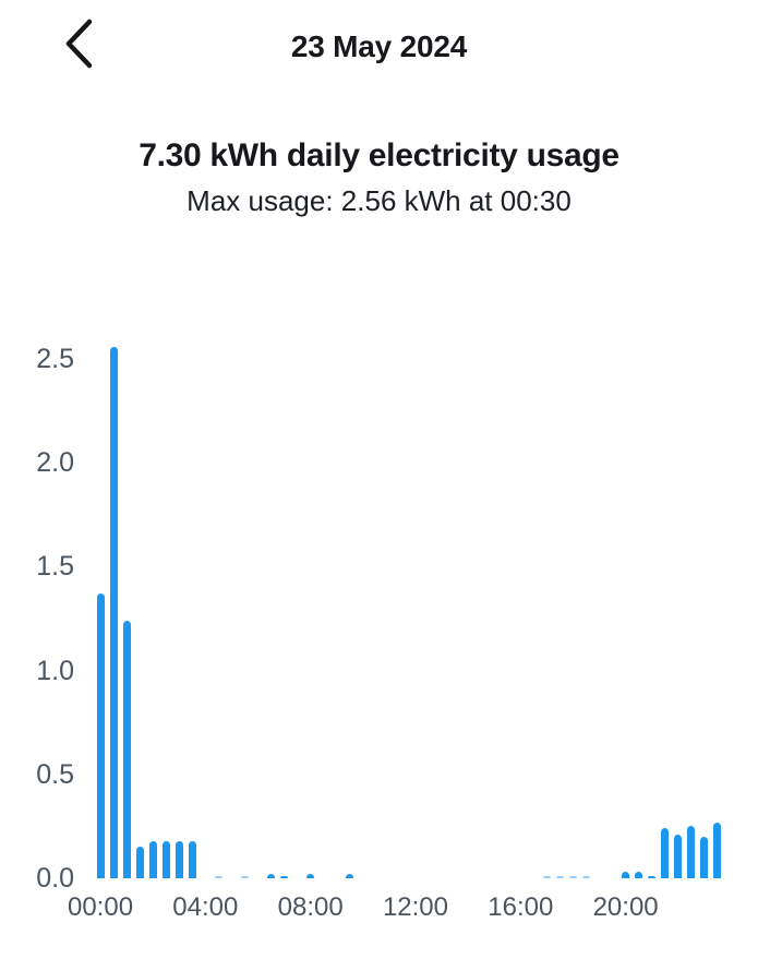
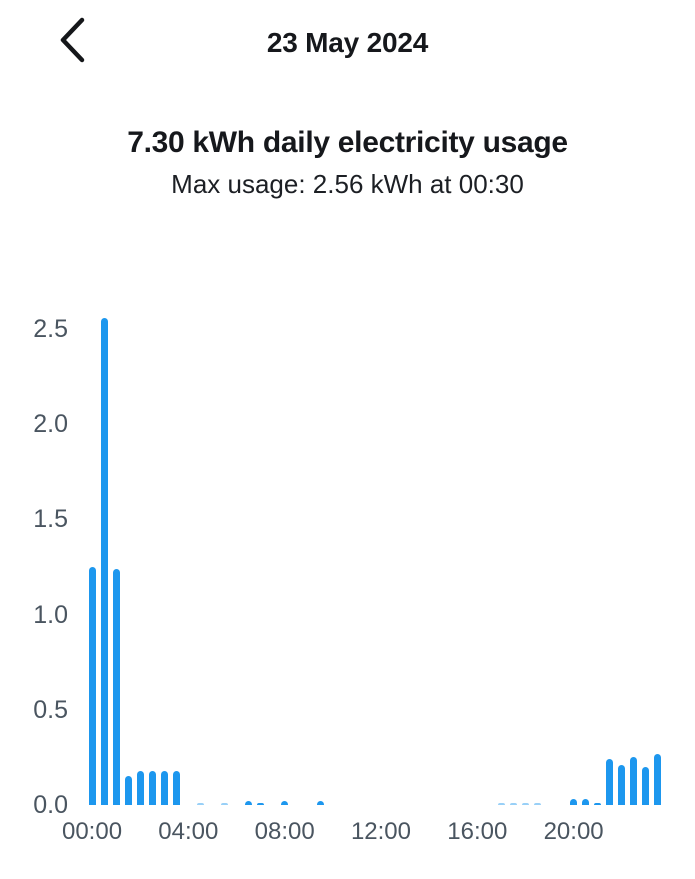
00:00: 1.37 -> 1.25
